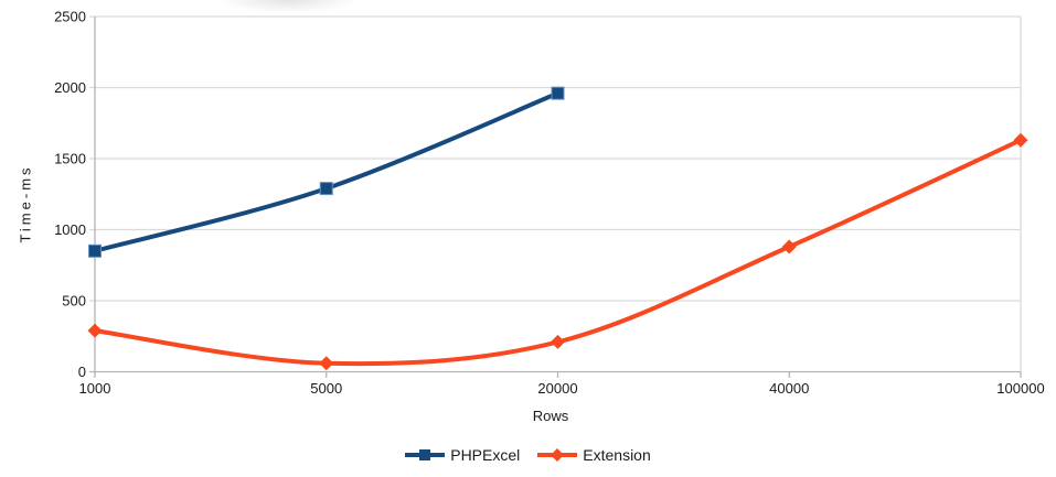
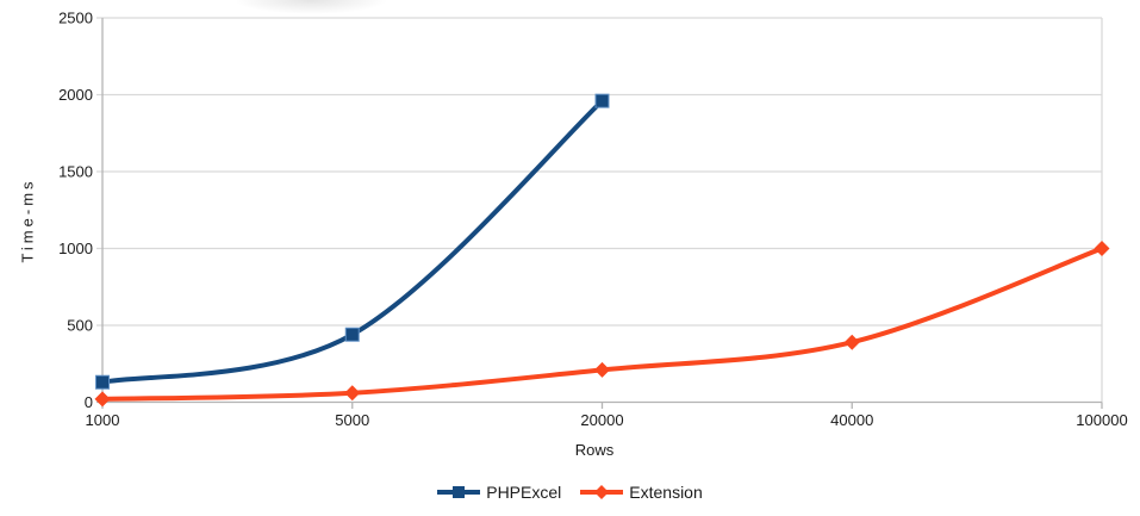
PHPExcel/1000: 850 -> 130
Extension/1000: 290 -> 20
PHPExcel/5000: 1290 -> 440
Extension/40000: 880 -> 390
Extension/100000: 1630 -> 1000
